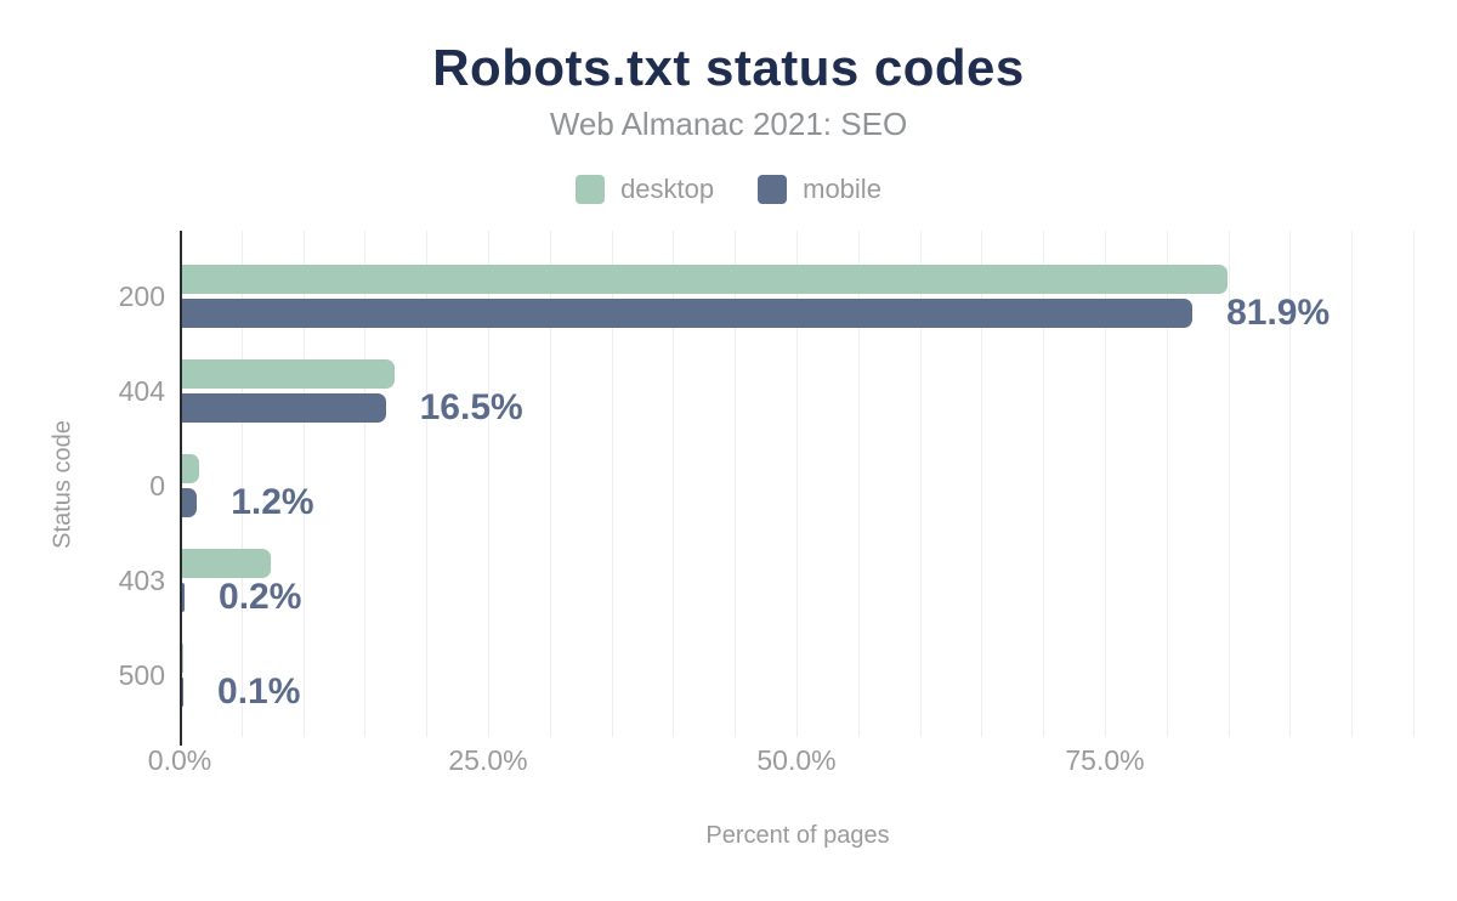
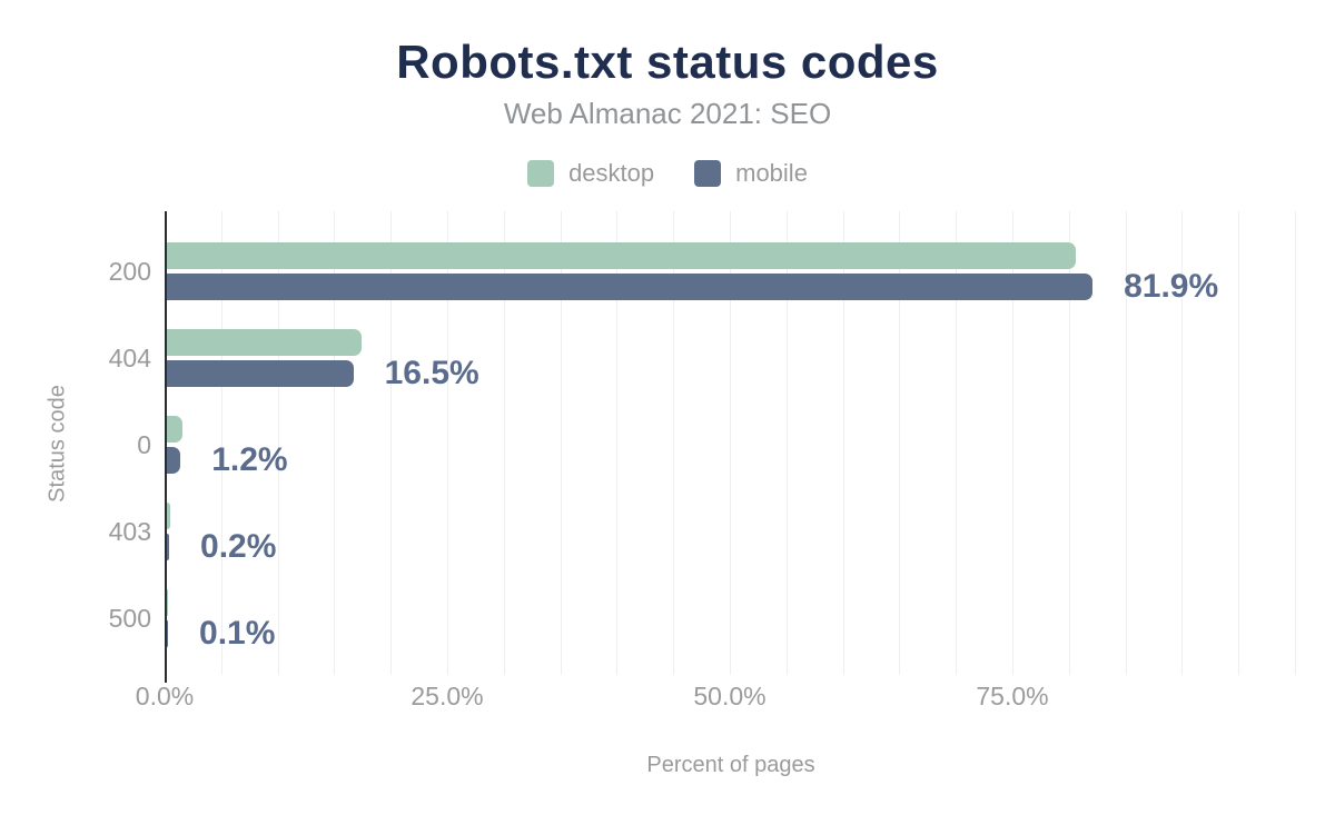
desktop/200: 84.7% -> 80.4%
desktop/403: 7.2% -> 0.3%
